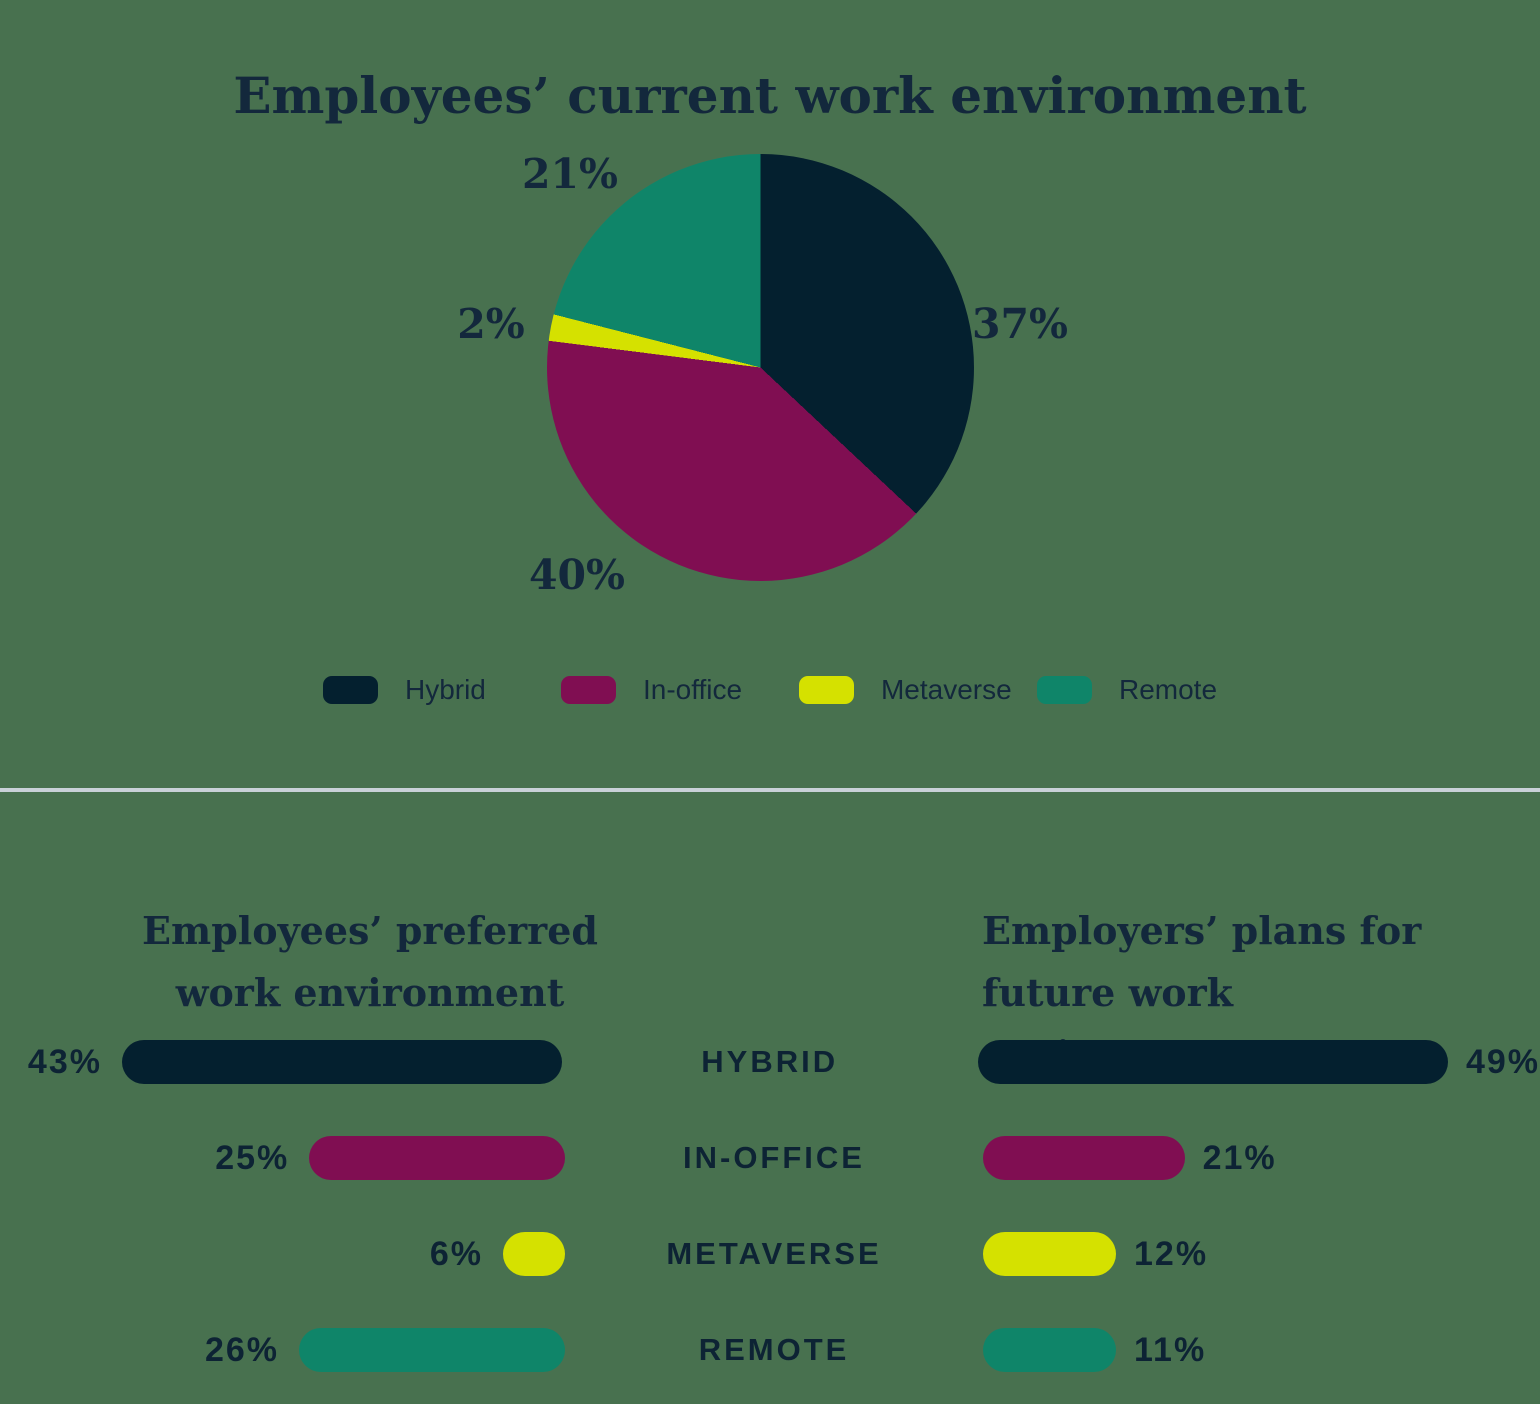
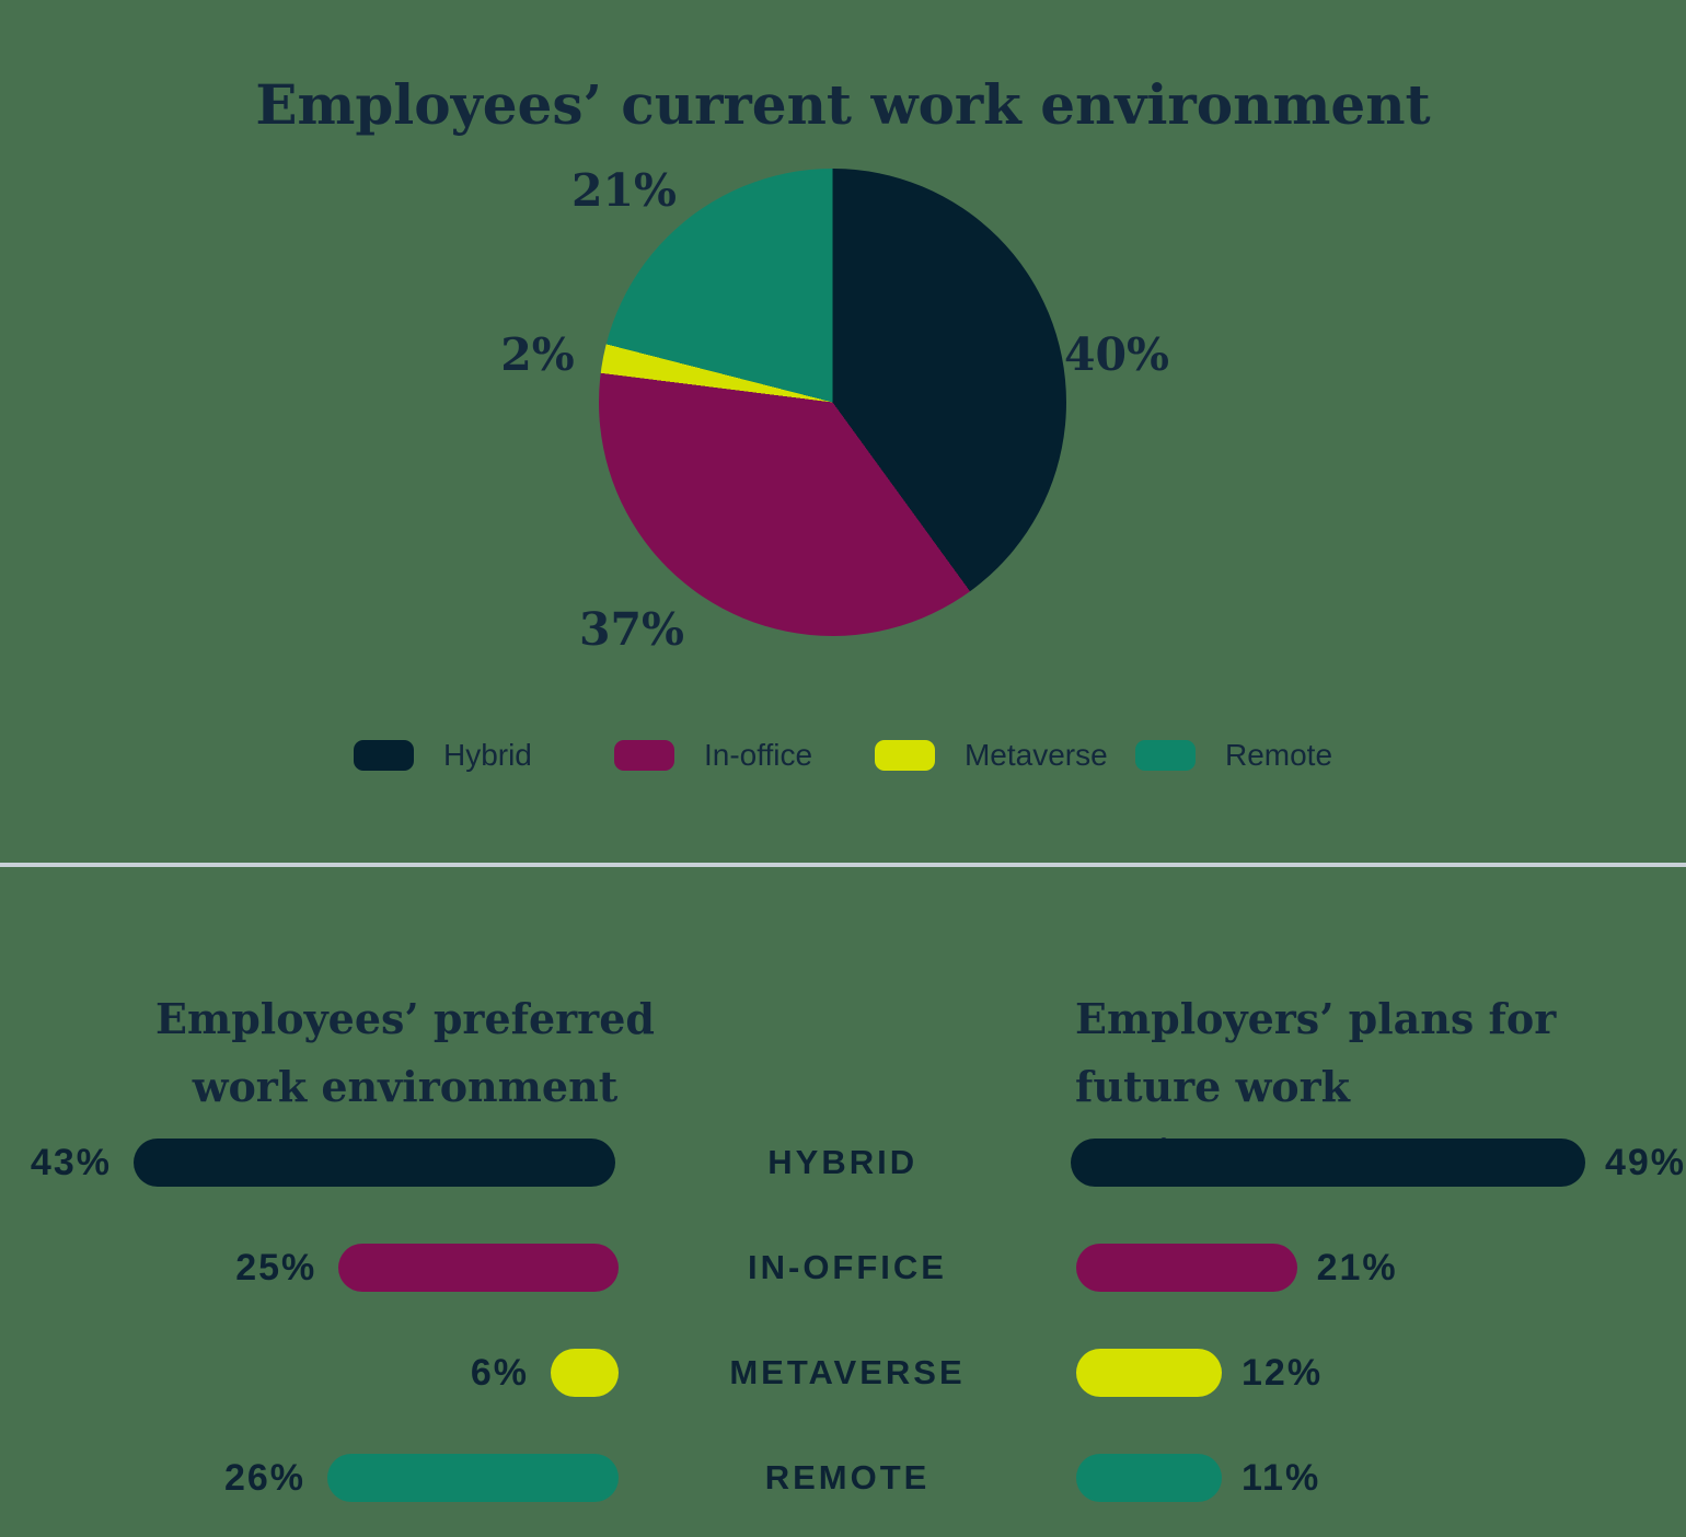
Employees’ current work environment/Hybrid: 37% -> 40%
Employees’ current work environment/In-office: 40% -> 37%
